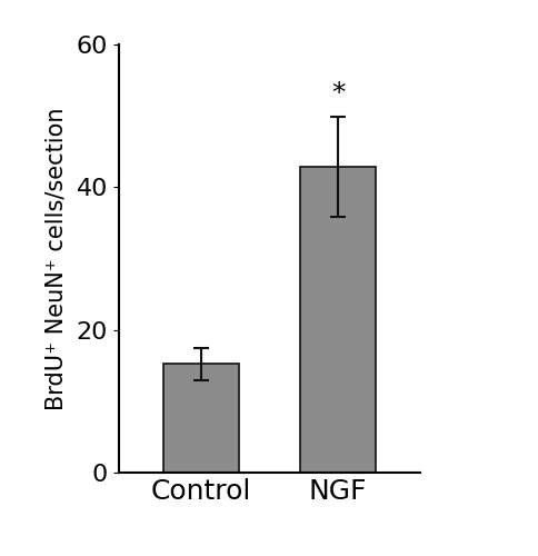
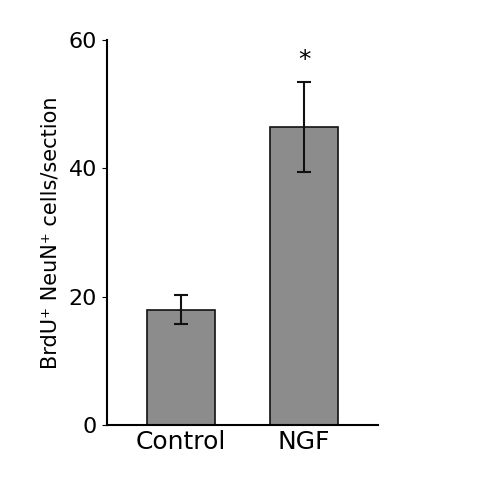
Control: 15.2 -> 18.0
NGF: 42.8 -> 46.5
